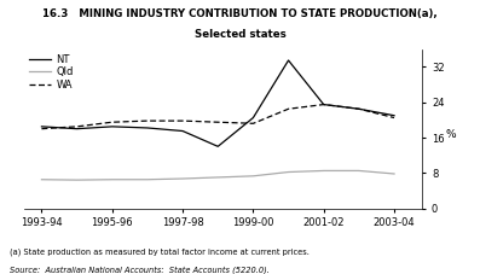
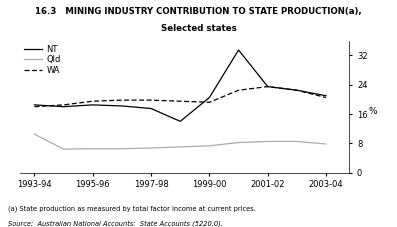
Qld/1993-94: 6.5 -> 10.5
